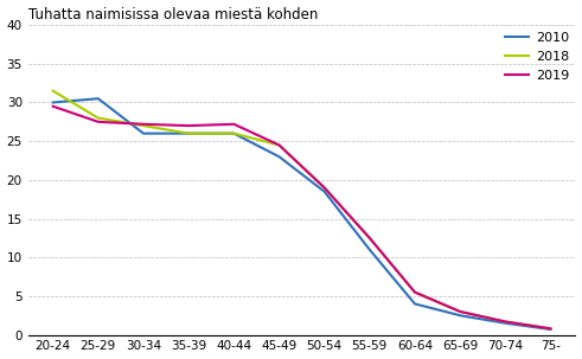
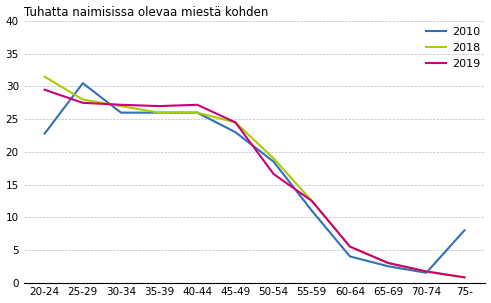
2010/20-24: 30.0 -> 22.8
2019/50-54: 19.0 -> 16.6
2010/75-: 0.7 -> 8.0
